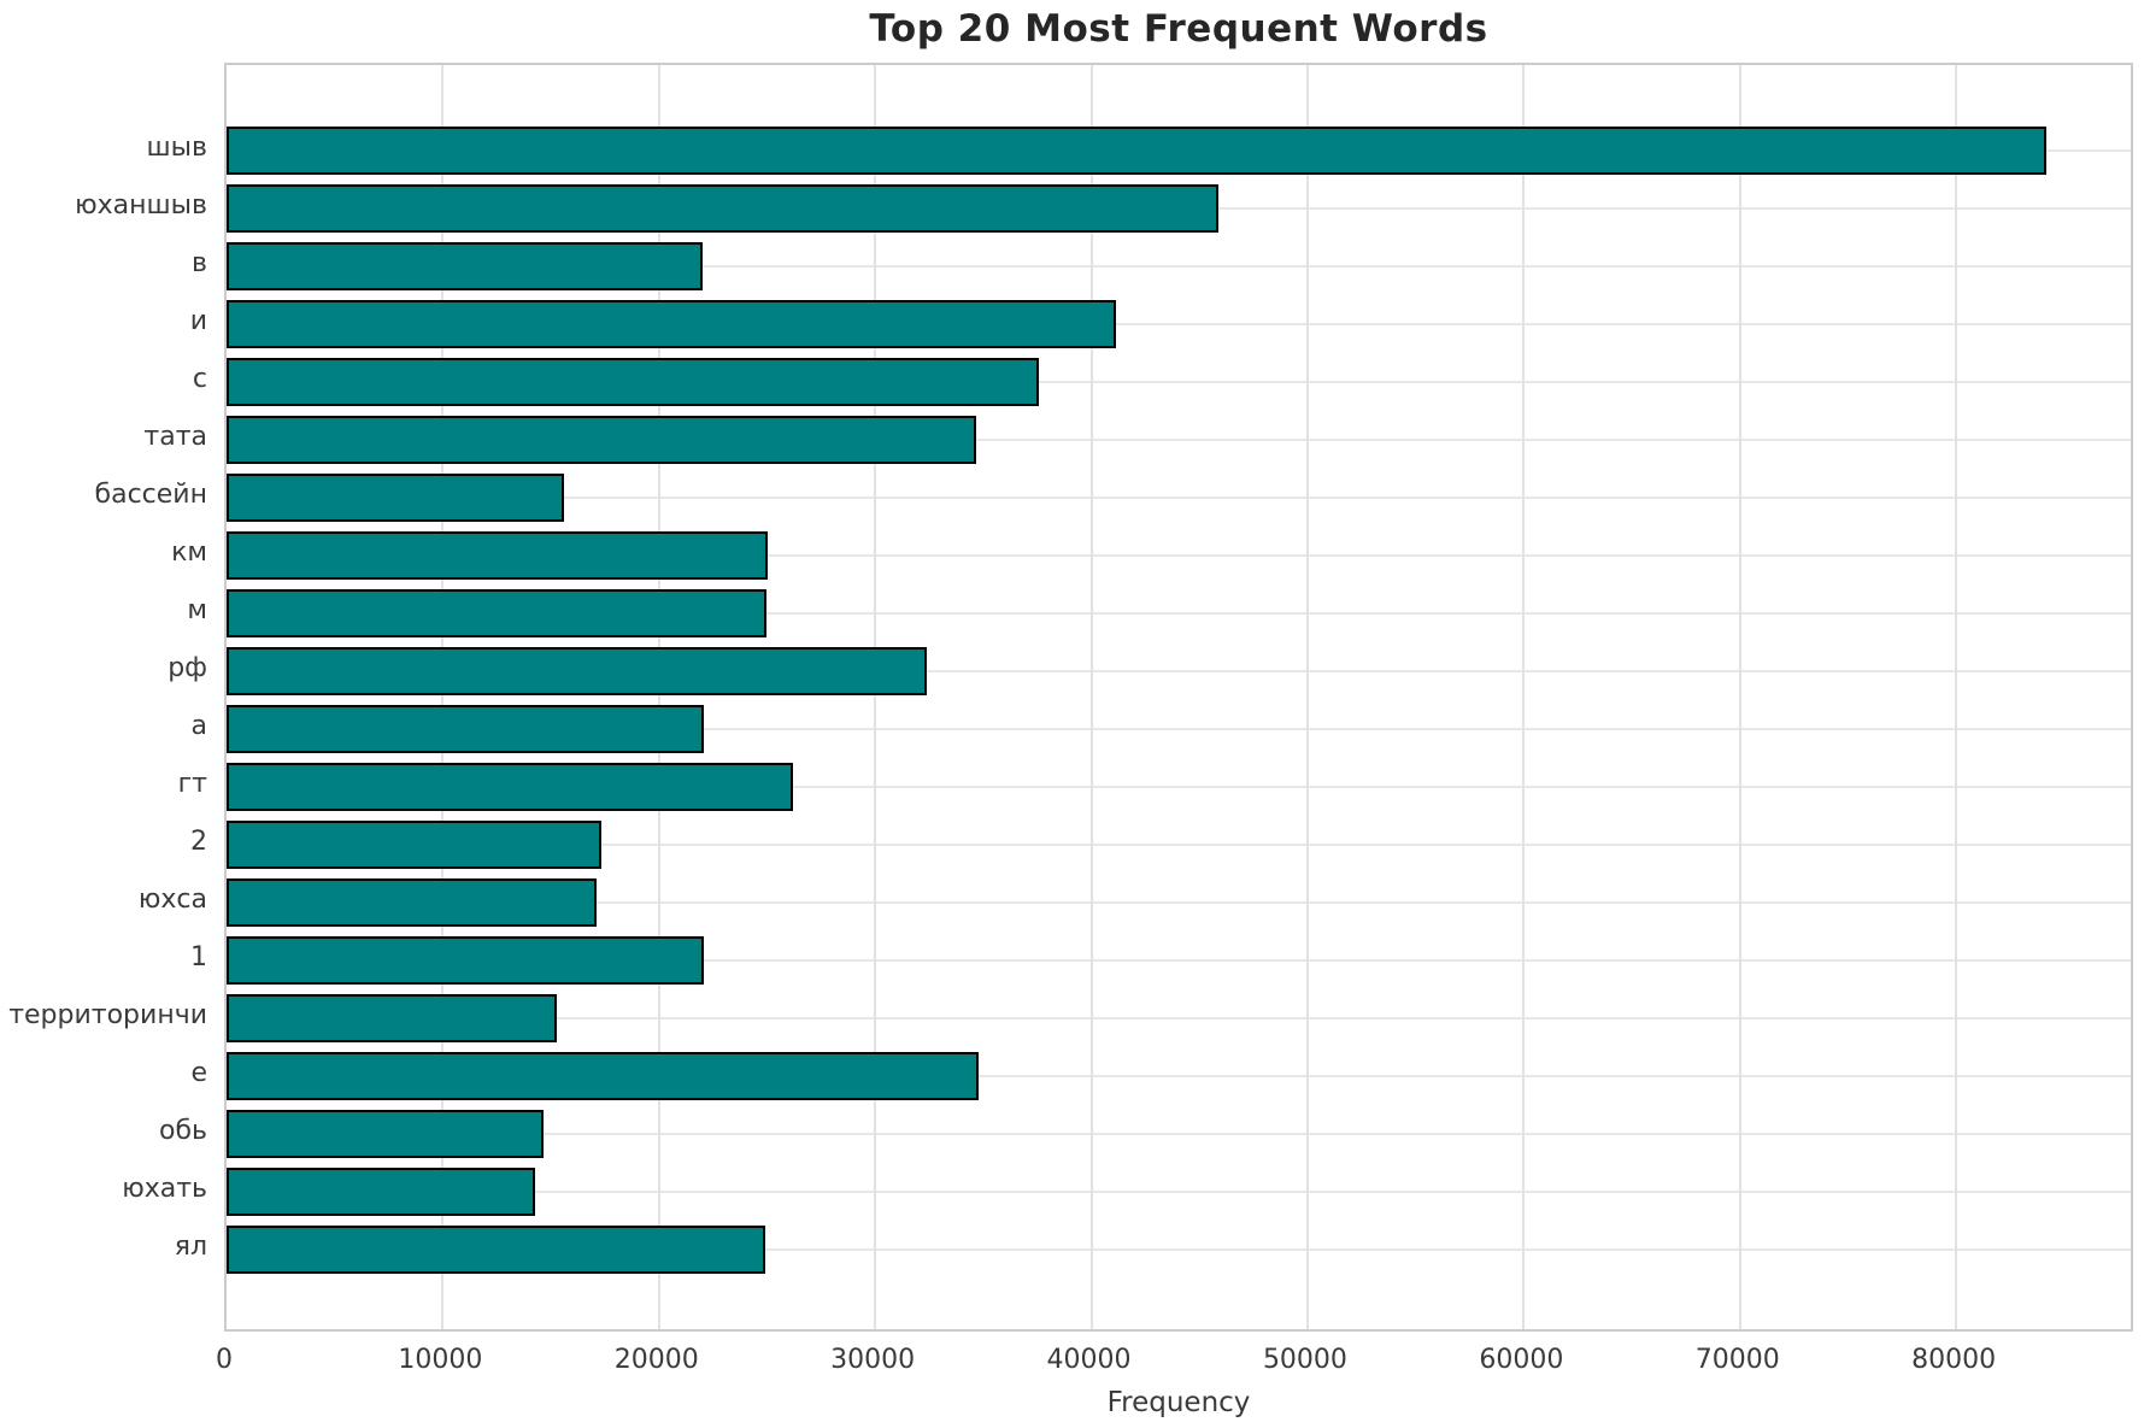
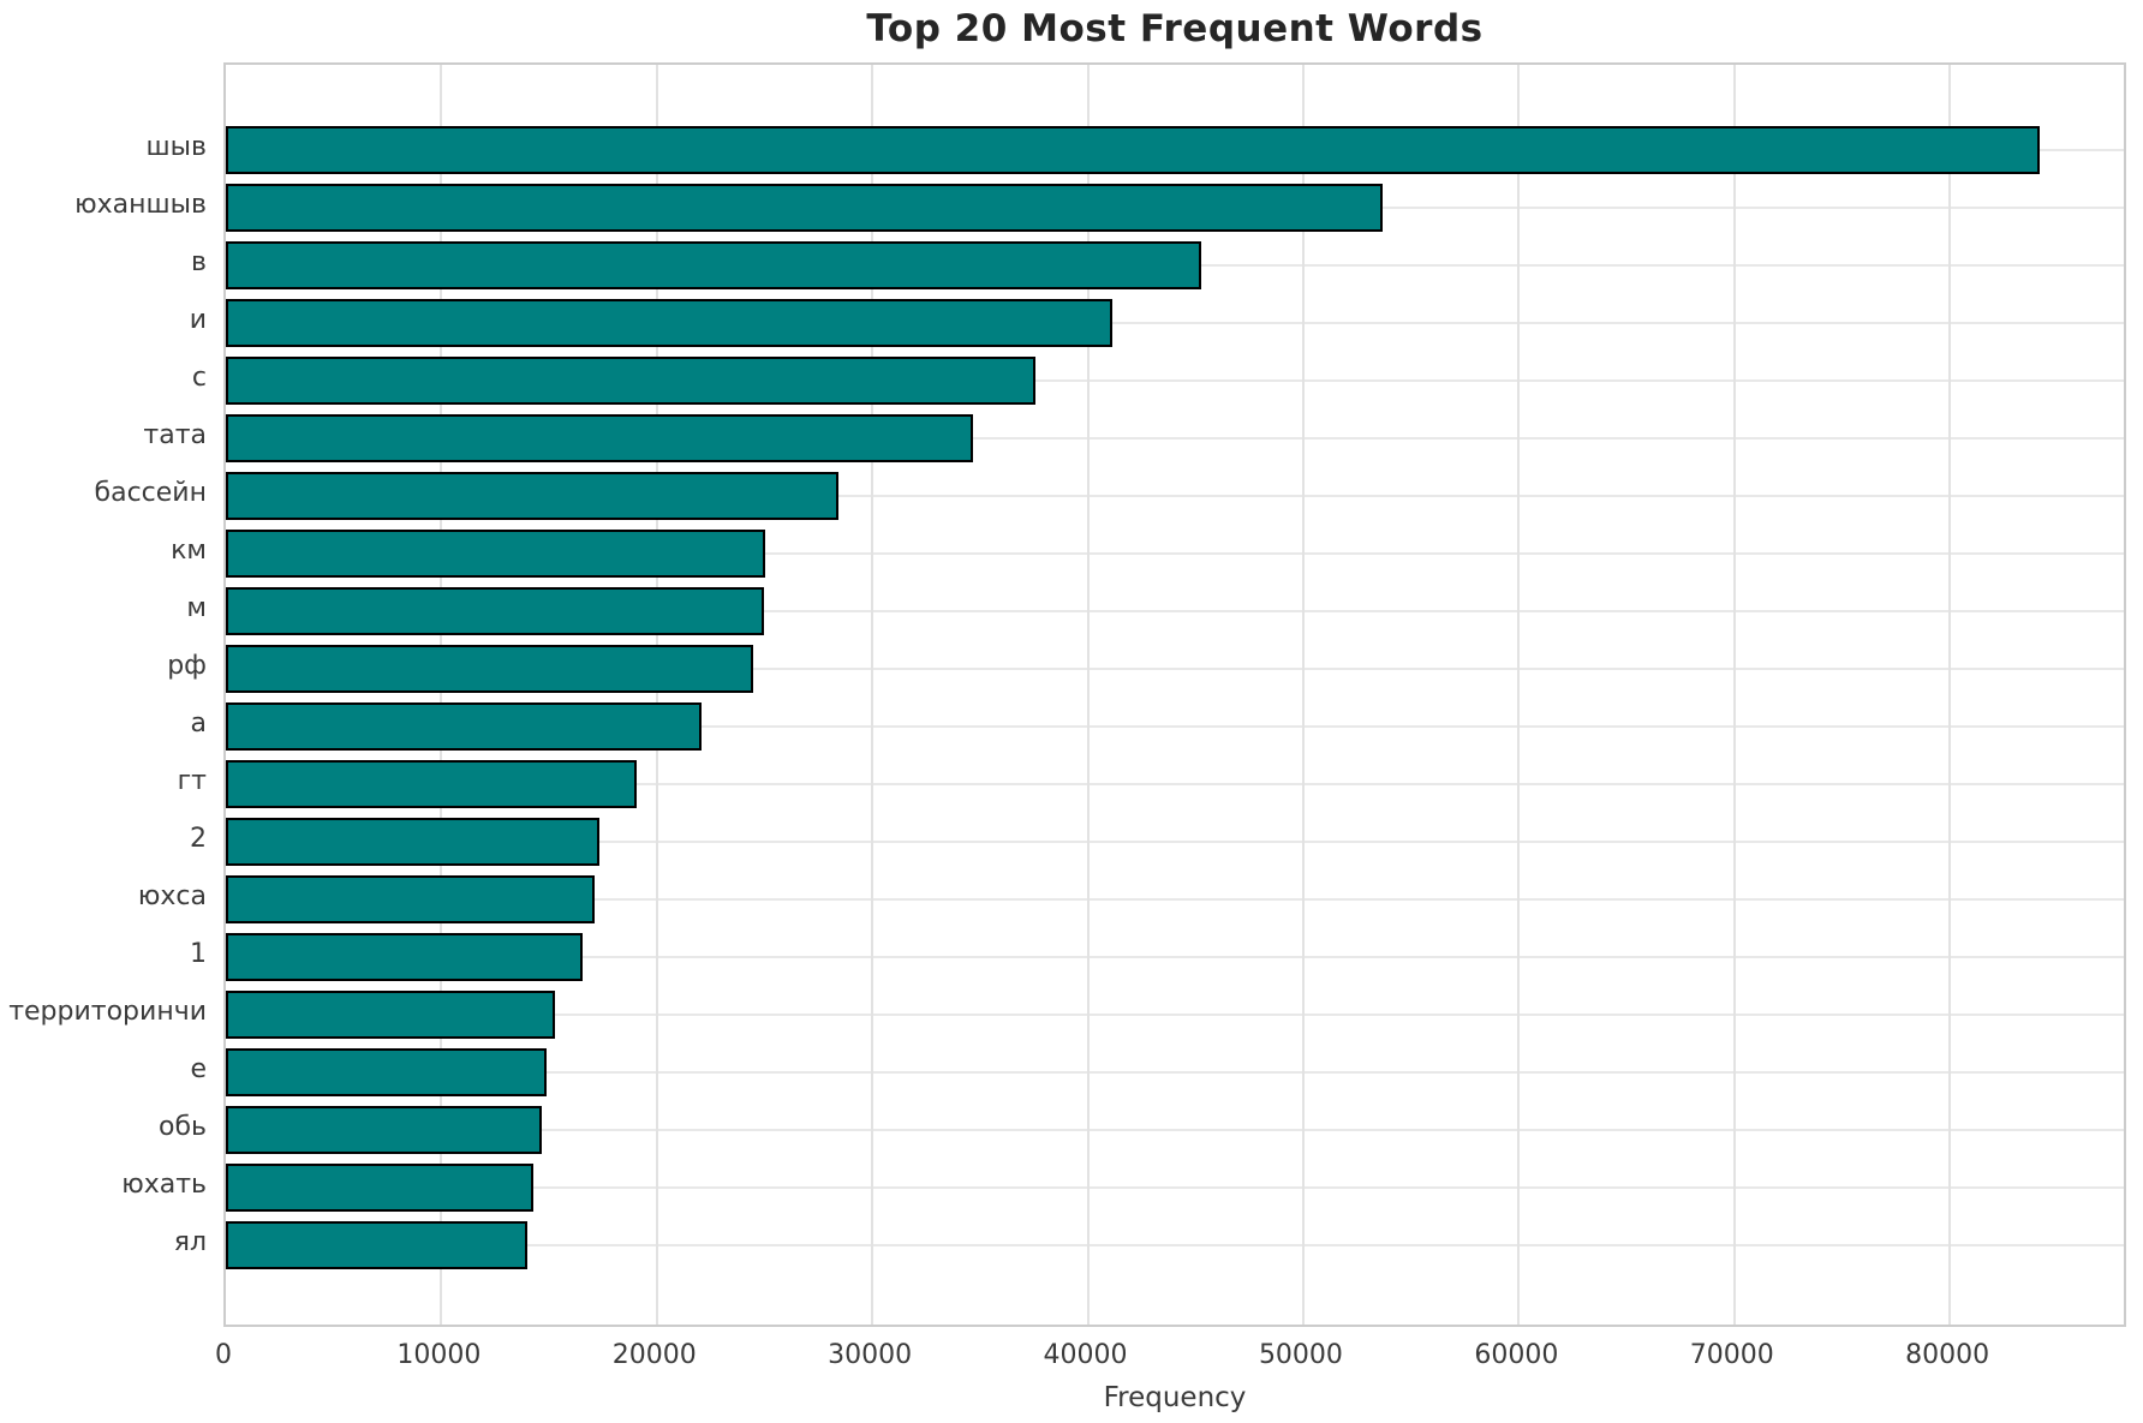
юханшыв: 45900 -> 53700
в: 22000 -> 45200
бассейн: 15600 -> 28400
рф: 32400 -> 24400
гт: 26200 -> 19000
1: 22100 -> 16600
е: 34800 -> 14900
ял: 24900 -> 14000
